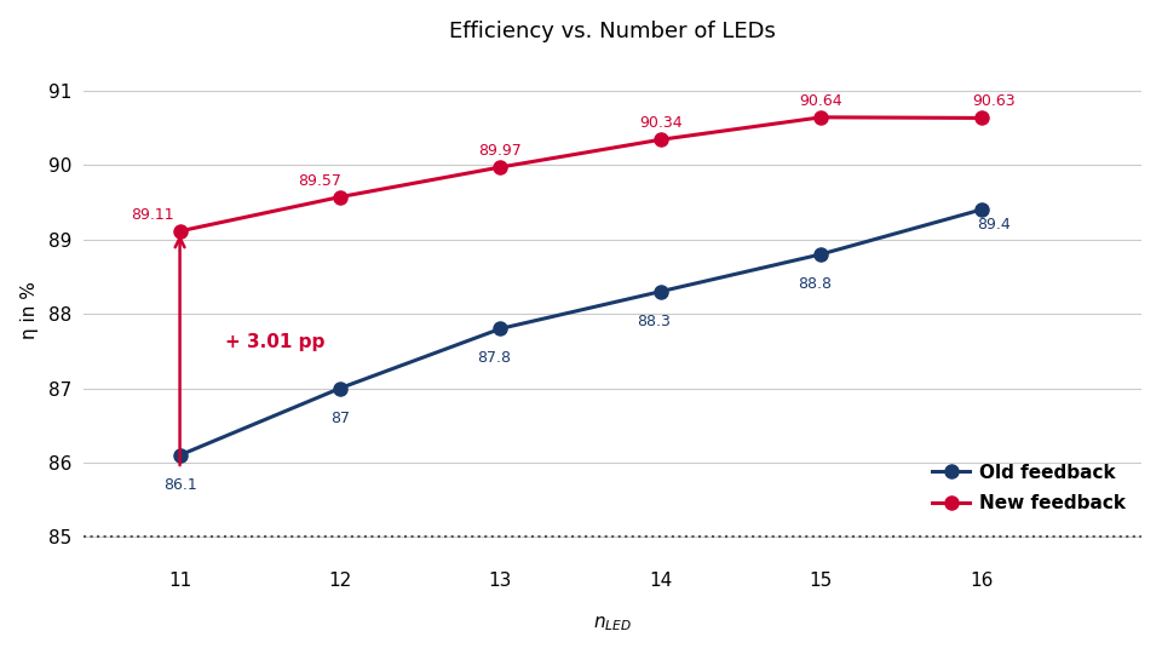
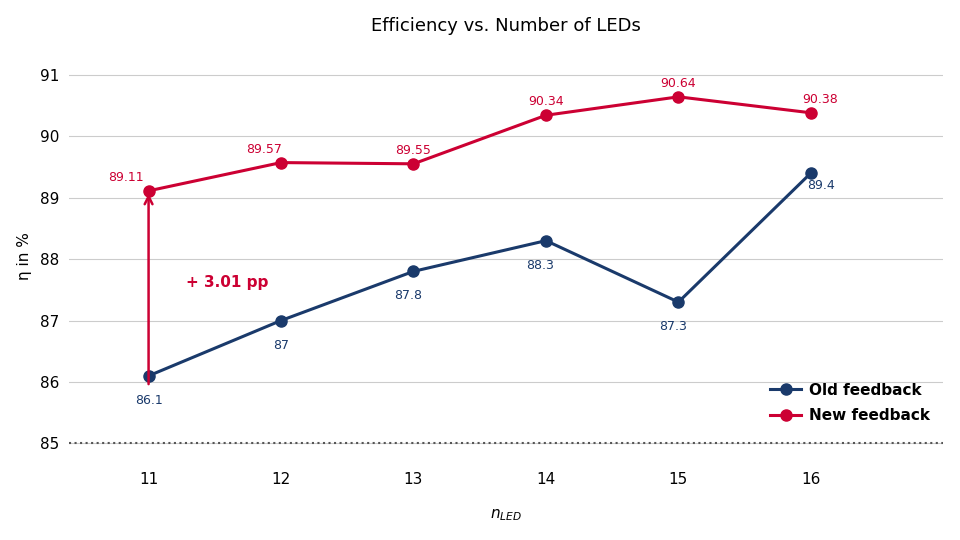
New feedback/13: 89.97 -> 89.55
Old feedback/15: 88.8 -> 87.3
New feedback/16: 90.63 -> 90.38
